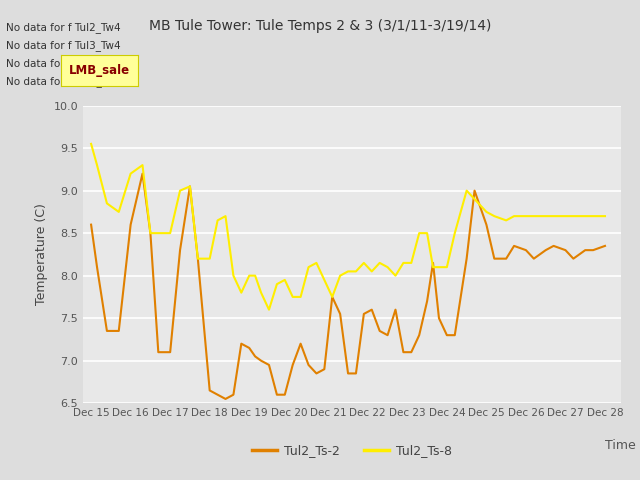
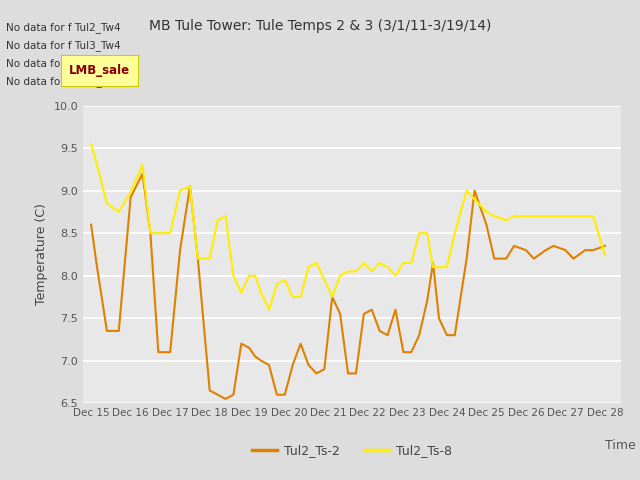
Tul2_Ts-2/Dec 16: 8.60 -> 8.92
Tul2_Ts-8/Dec 16: 9.20 -> 8.98
Tul2_Ts-8/Dec 28: 8.70 -> 8.24
